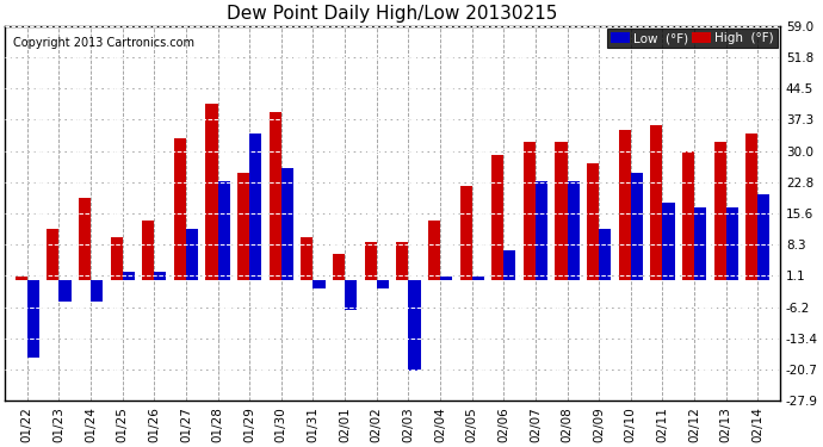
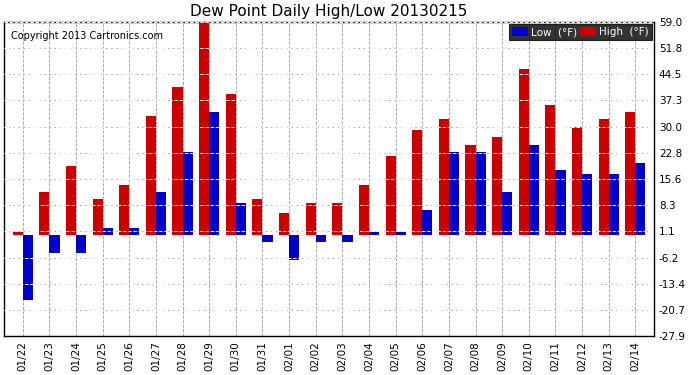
High (°F)/01/29: 25 -> 59
Low (°F)/01/30: 26 -> 9
Low (°F)/02/03: -21 -> -2
High (°F)/02/08: 32 -> 25
High (°F)/02/10: 35 -> 46
